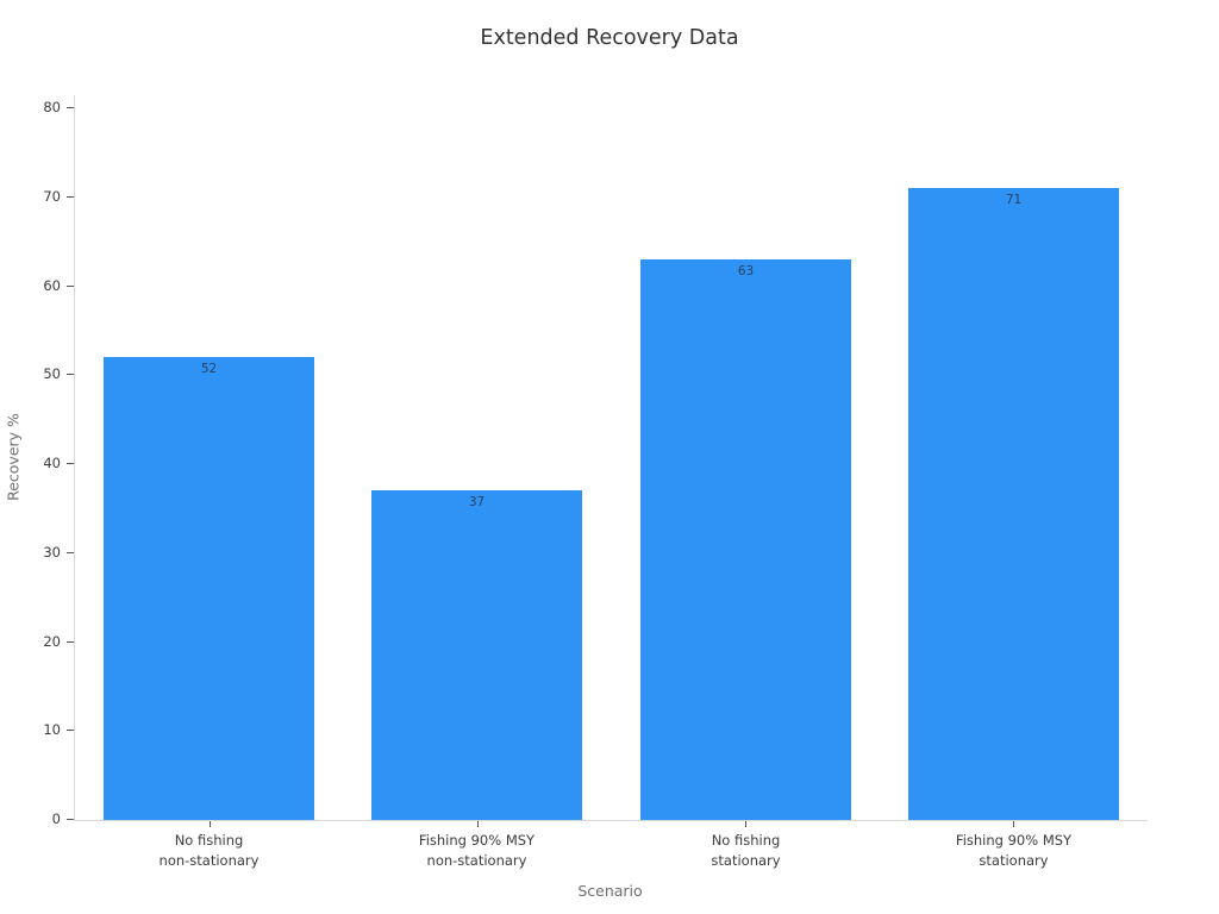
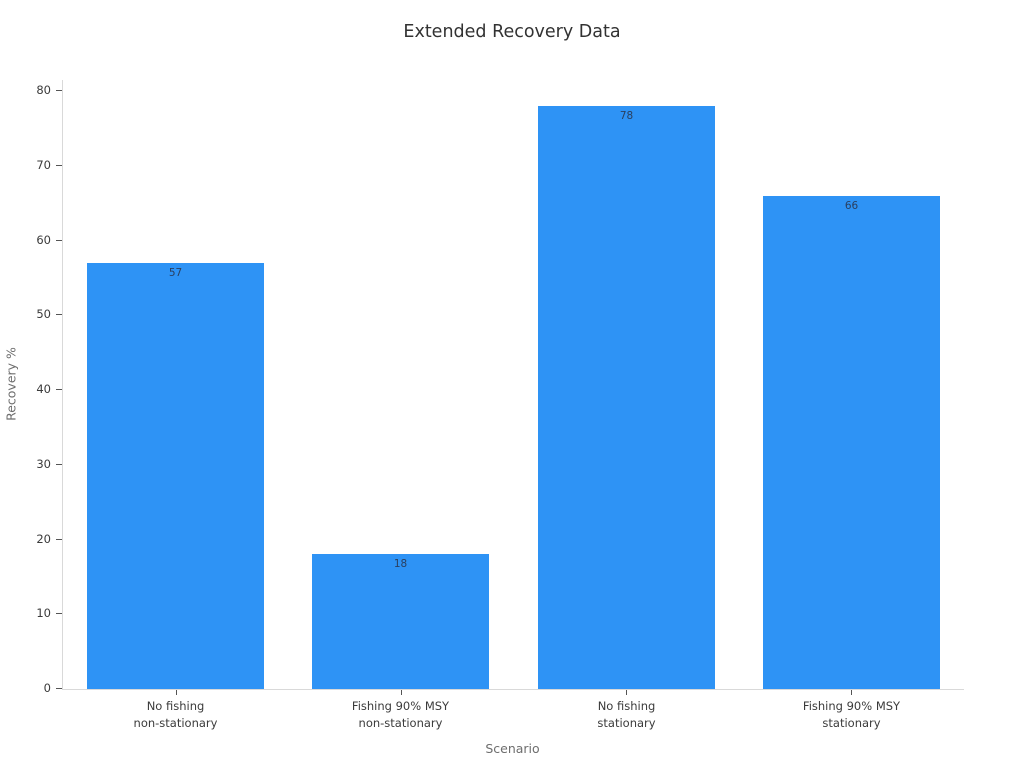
No fishing non-stationary: 52 -> 57
Fishing 90% MSY non-stationary: 37 -> 18
No fishing stationary: 63 -> 78
Fishing 90% MSY stationary: 71 -> 66
